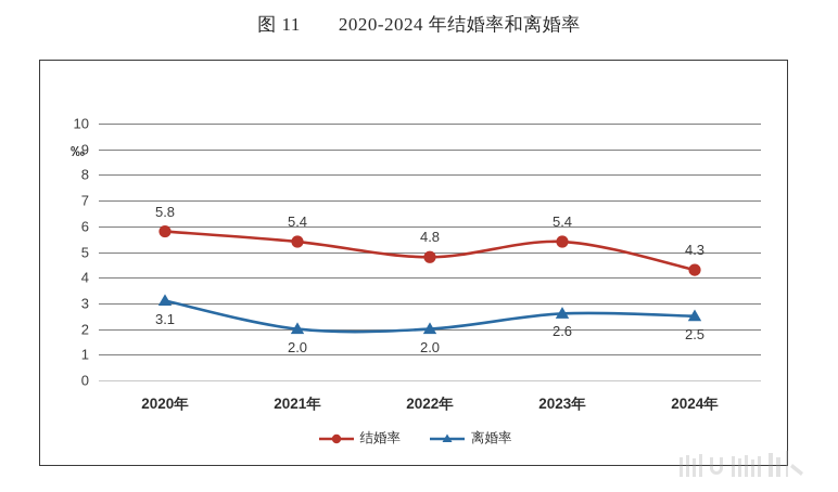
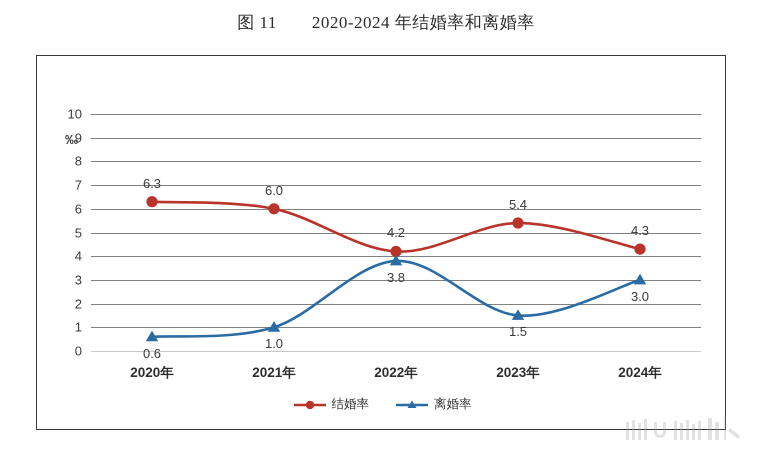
结婚率/2020年: 5.8 -> 6.3
离婚率/2020年: 3.1 -> 0.6
结婚率/2021年: 5.4 -> 6.0
离婚率/2021年: 2.0 -> 1.0
结婚率/2022年: 4.8 -> 4.2
离婚率/2022年: 2.0 -> 3.8
离婚率/2023年: 2.6 -> 1.5
离婚率/2024年: 2.5 -> 3.0
